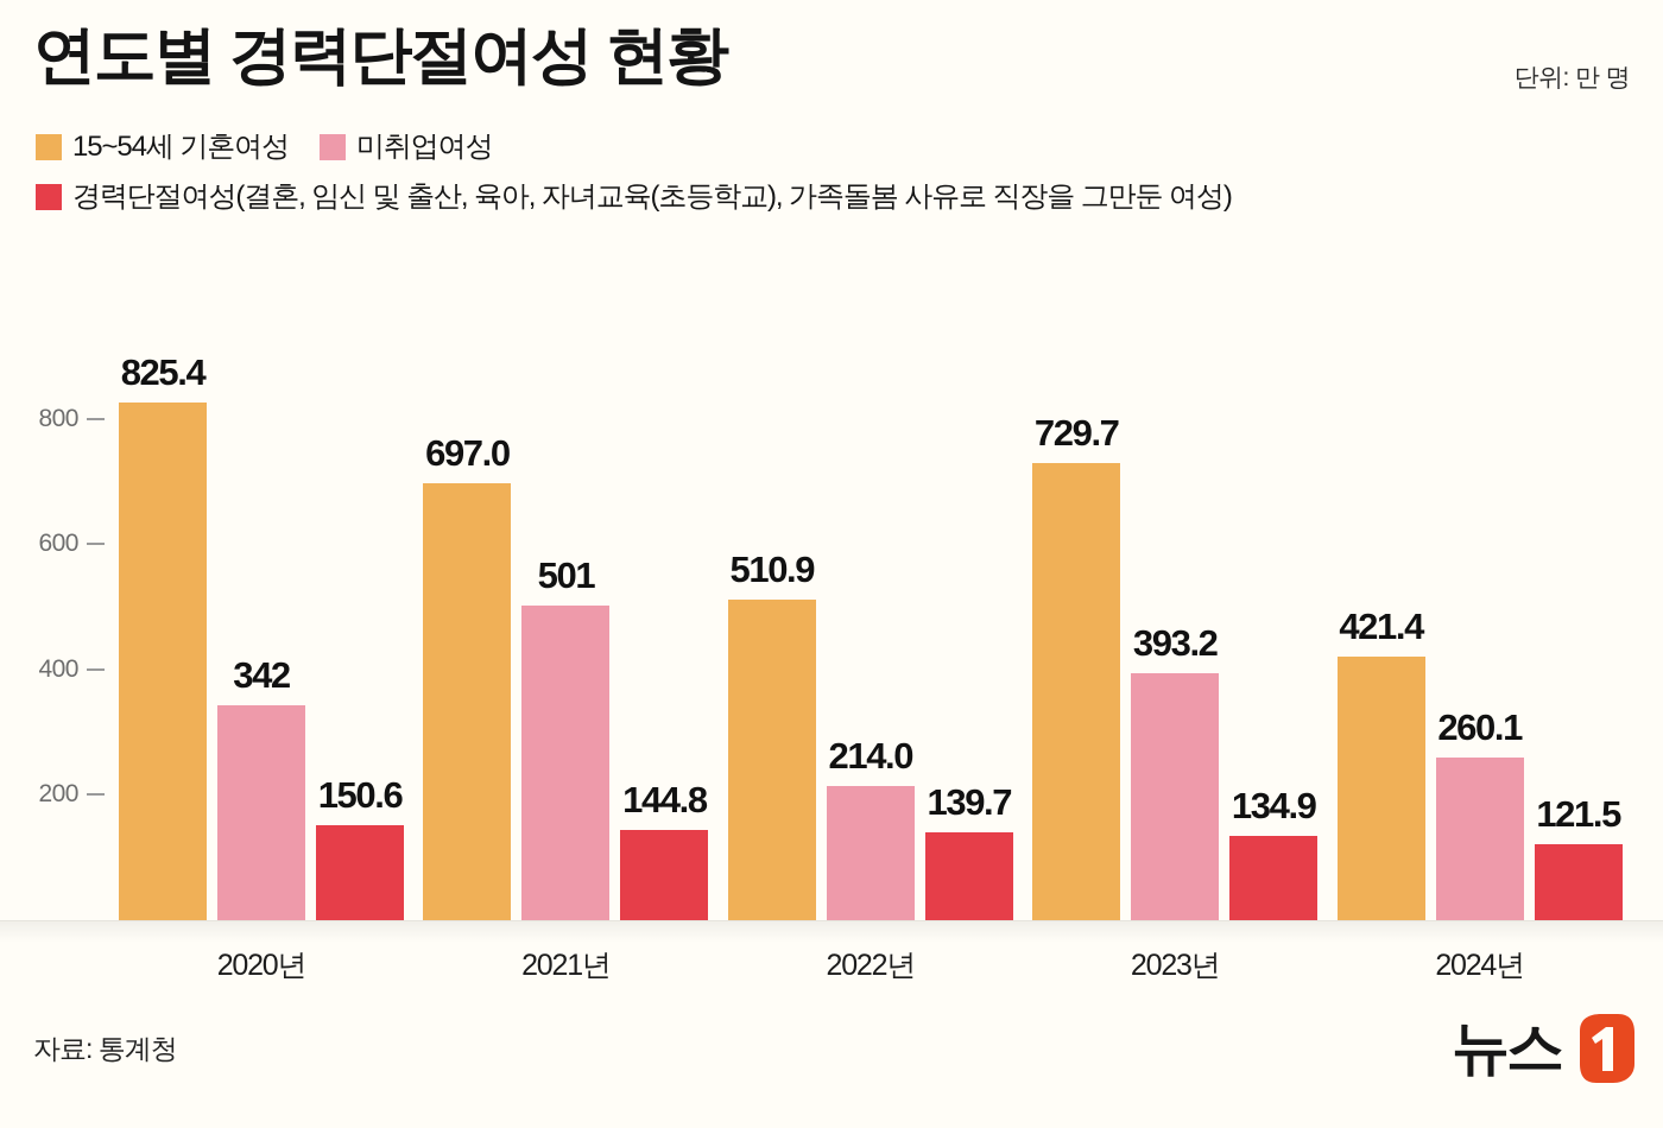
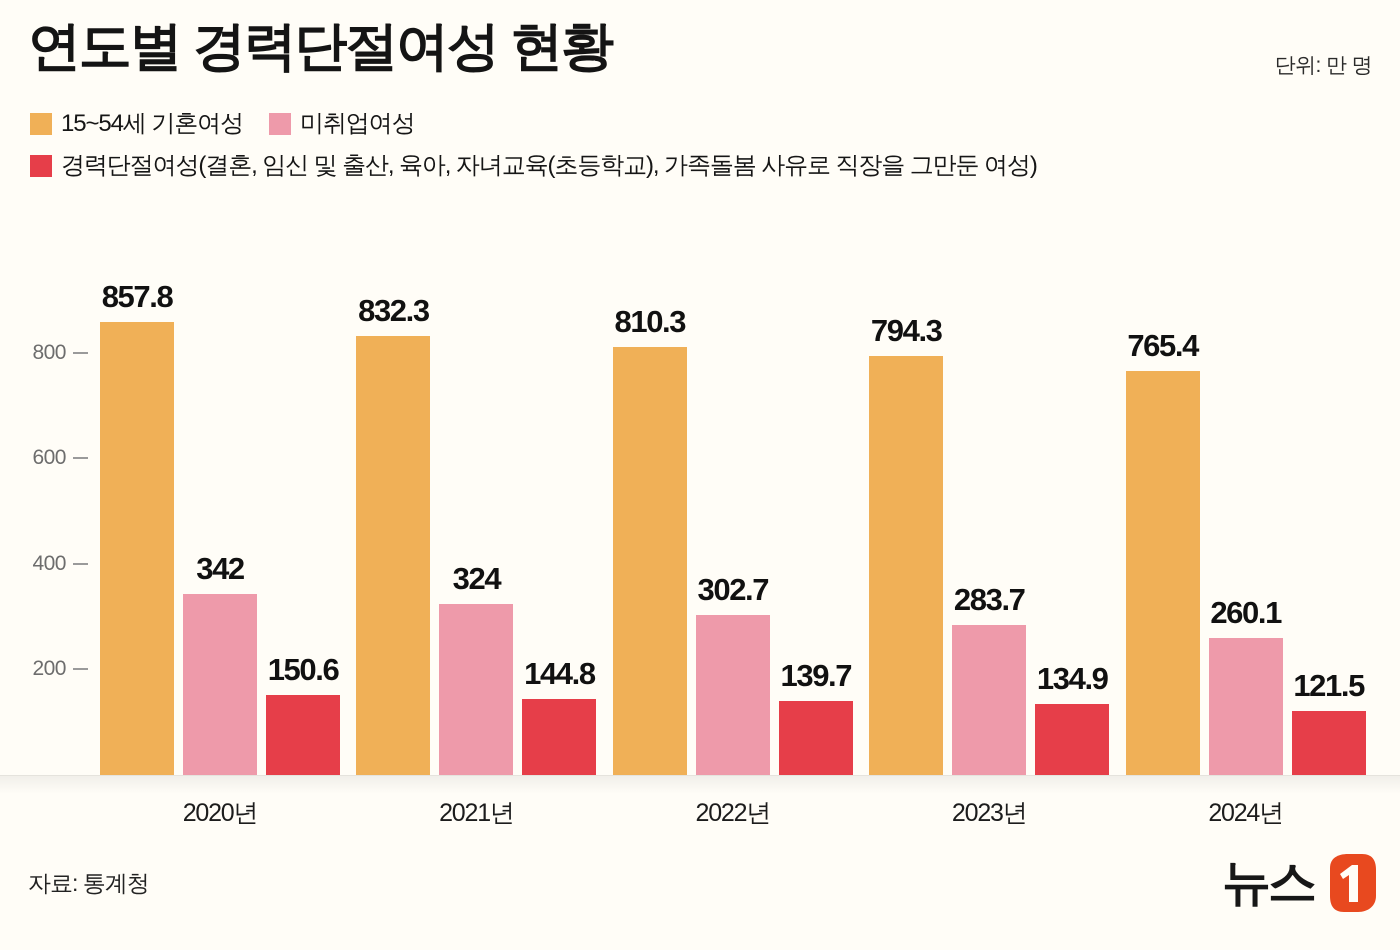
15~54세 기혼여성/2020년: 825.4 -> 857.8
15~54세 기혼여성/2021년: 697.0 -> 832.3
미취업여성/2021년: 501 -> 324
15~54세 기혼여성/2022년: 510.9 -> 810.3
미취업여성/2022년: 214.0 -> 302.7
15~54세 기혼여성/2023년: 729.7 -> 794.3
미취업여성/2023년: 393.2 -> 283.7
15~54세 기혼여성/2024년: 421.4 -> 765.4
